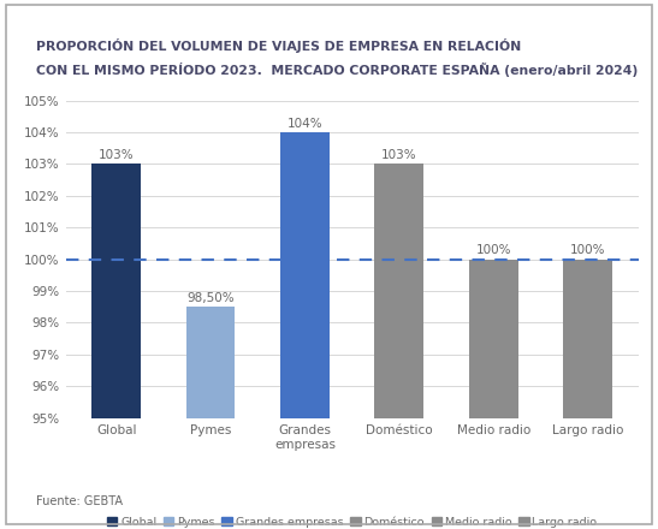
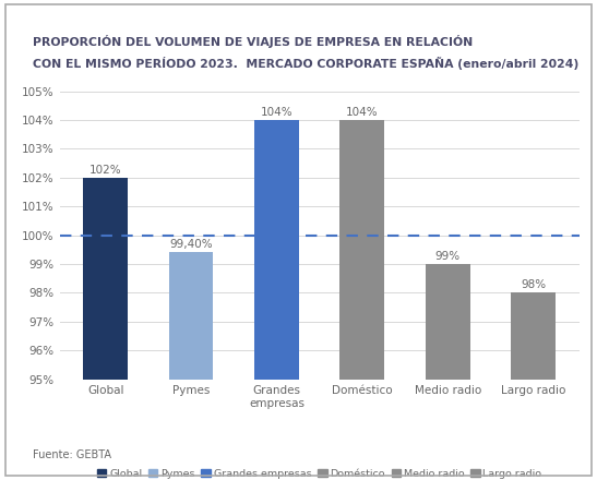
Global: 103% -> 102%
Pymes: 98,50% -> 99,40%
Doméstico: 103% -> 104%
Medio radio: 100% -> 99%
Largo radio: 100% -> 98%
